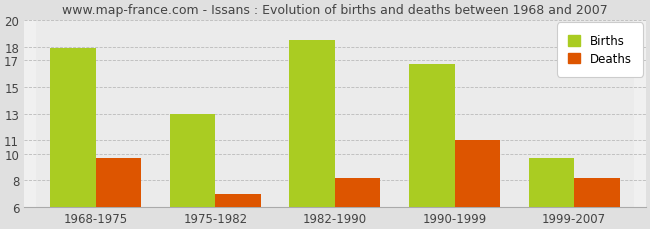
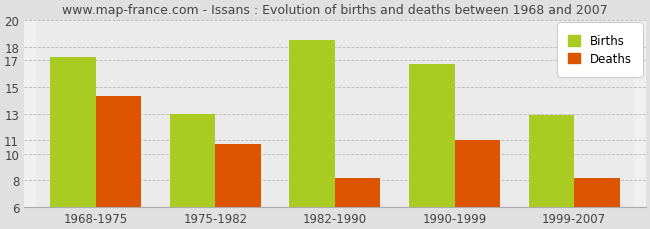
Births/1968-1975: 17.9 -> 17.2
Deaths/1968-1975: 9.7 -> 14.3
Deaths/1975-1982: 7.0 -> 10.7
Births/1999-2007: 9.7 -> 12.9
